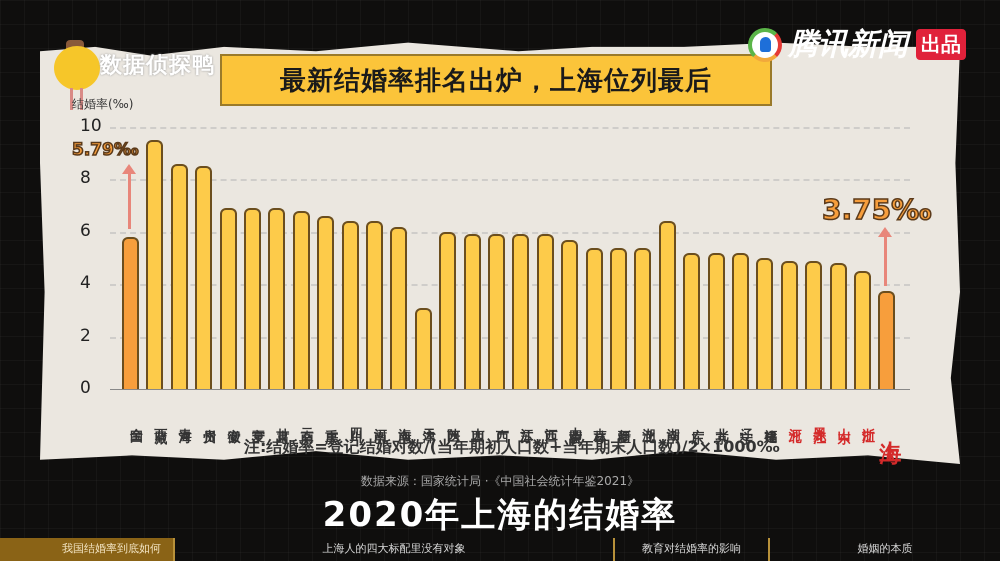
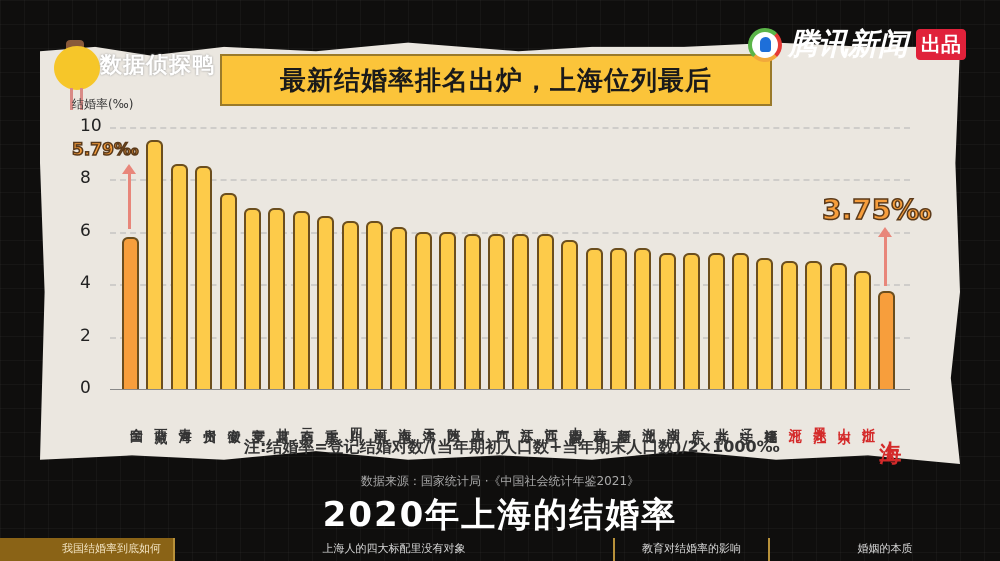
安徽: 6.9 -> 7.5
天津: 3.1 -> 6.0
湖南: 6.4 -> 5.2
